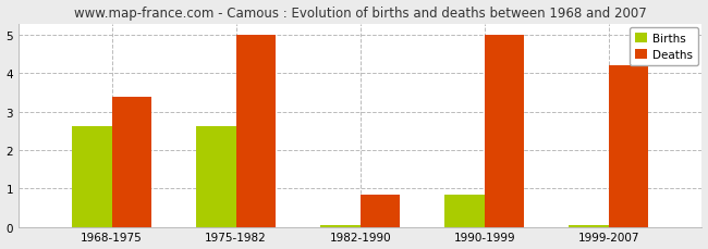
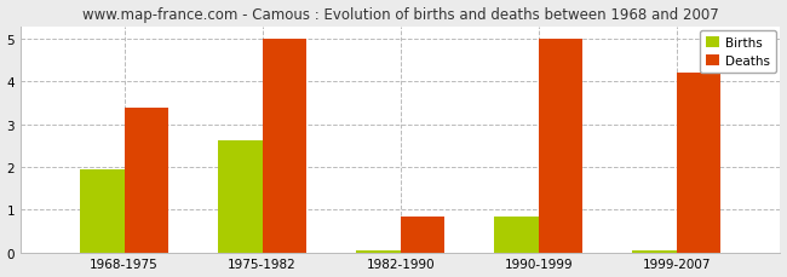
Births/1968-1975: 2.62 -> 1.95
